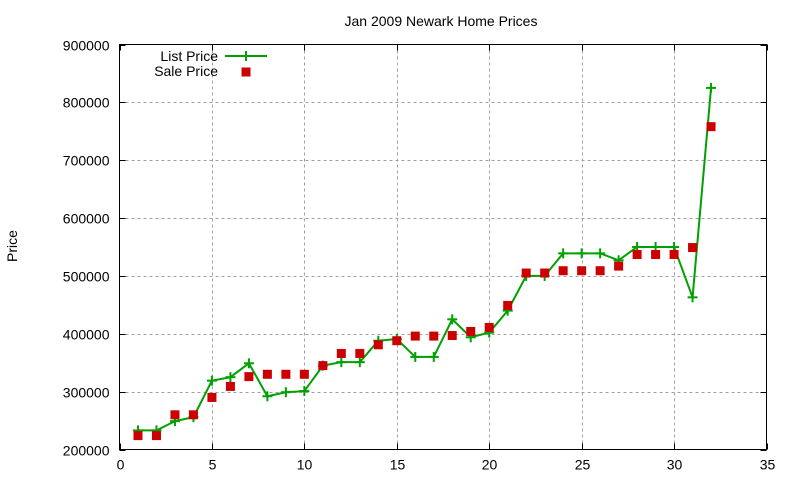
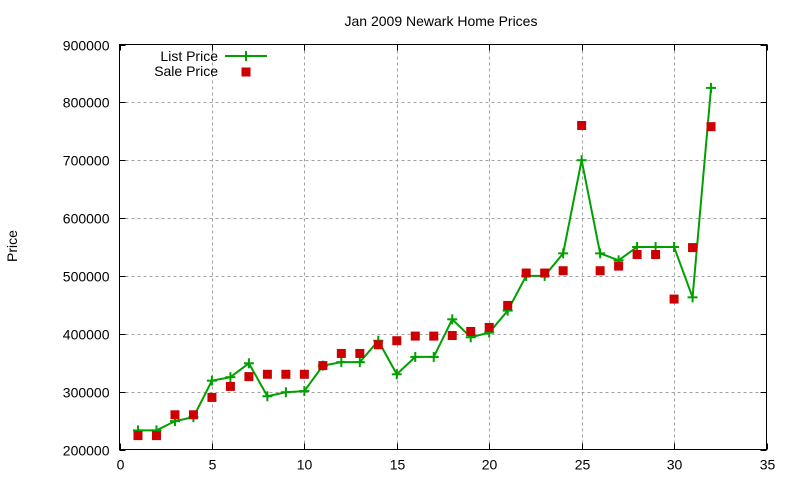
List Price/15: 390000 -> 330000
List Price/25: 540000 -> 700000
Sale Price/25: 510000 -> 760000
Sale Price/30: 540000 -> 460000
